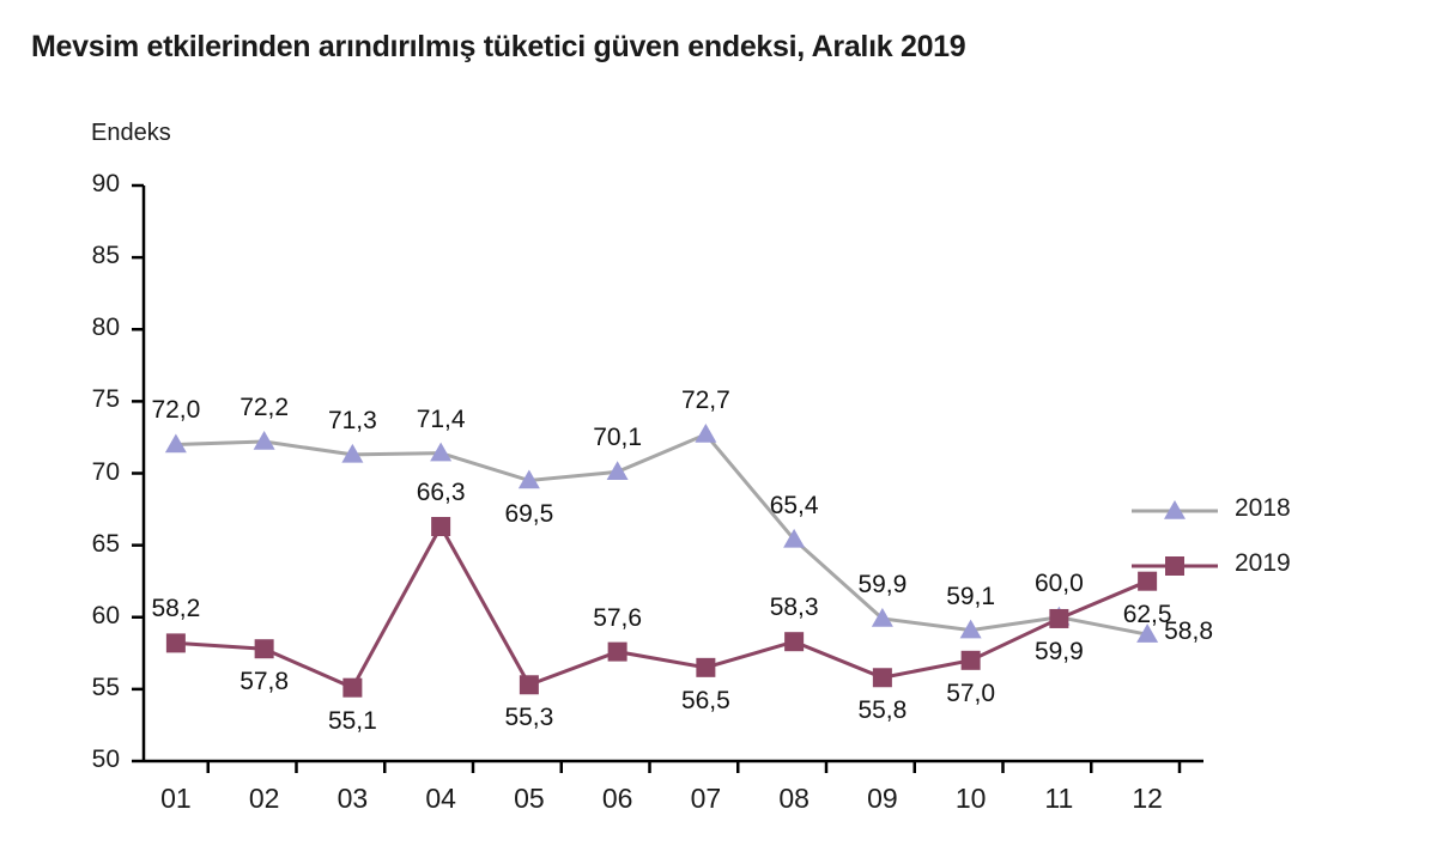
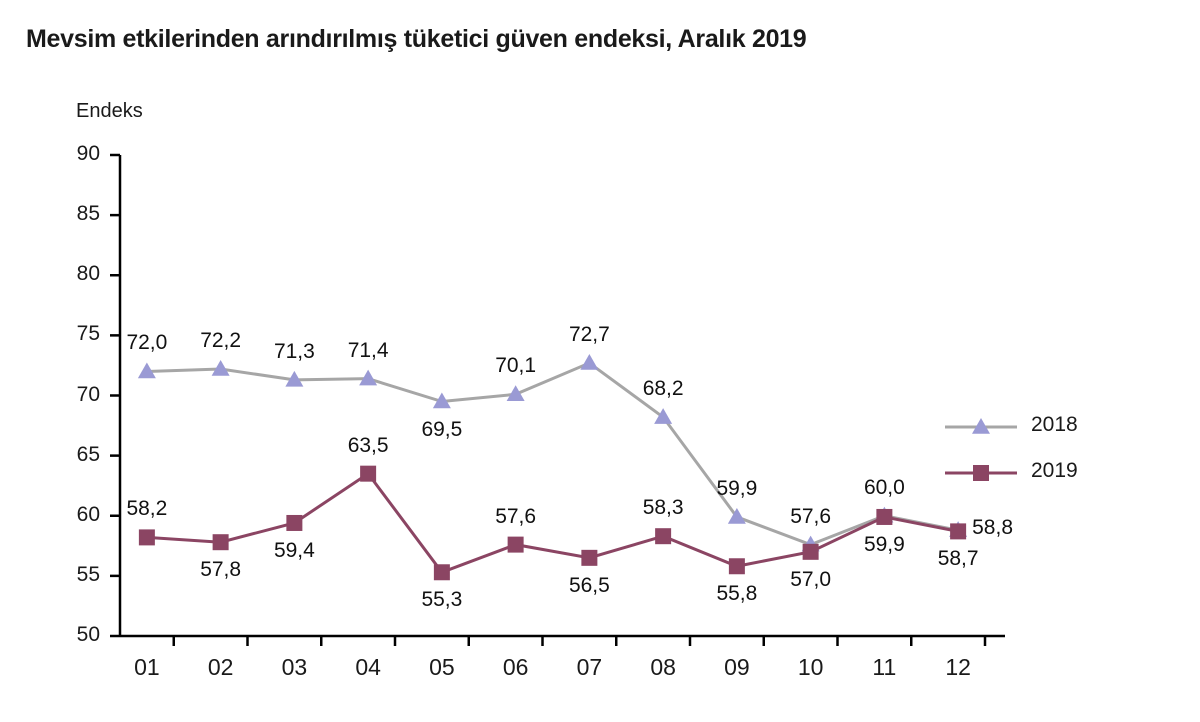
2019/03: 55,1 -> 59,4
2019/04: 66,3 -> 63,5
2018/08: 65,4 -> 68,2
2018/10: 59,1 -> 57,6
2019/12: 62,5 -> 58,7
